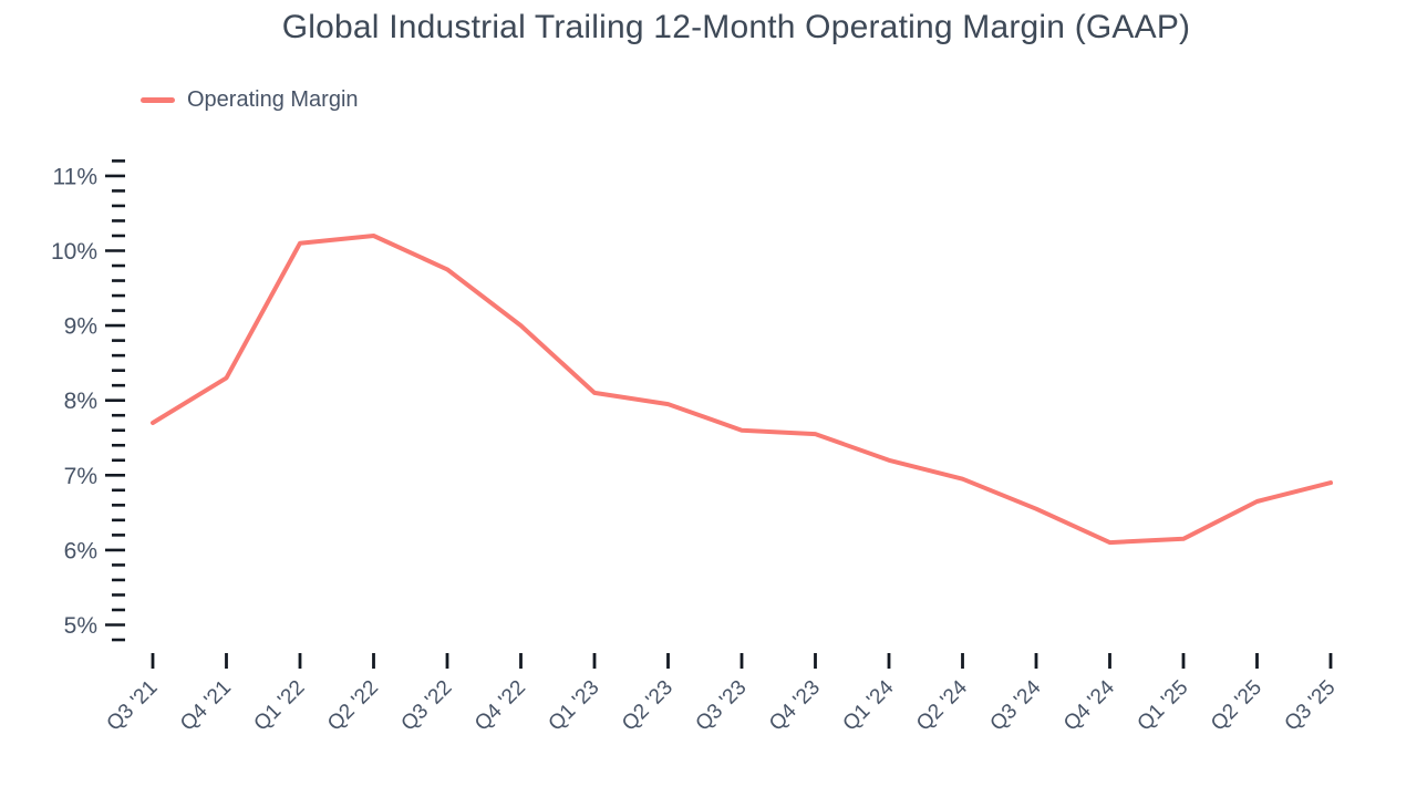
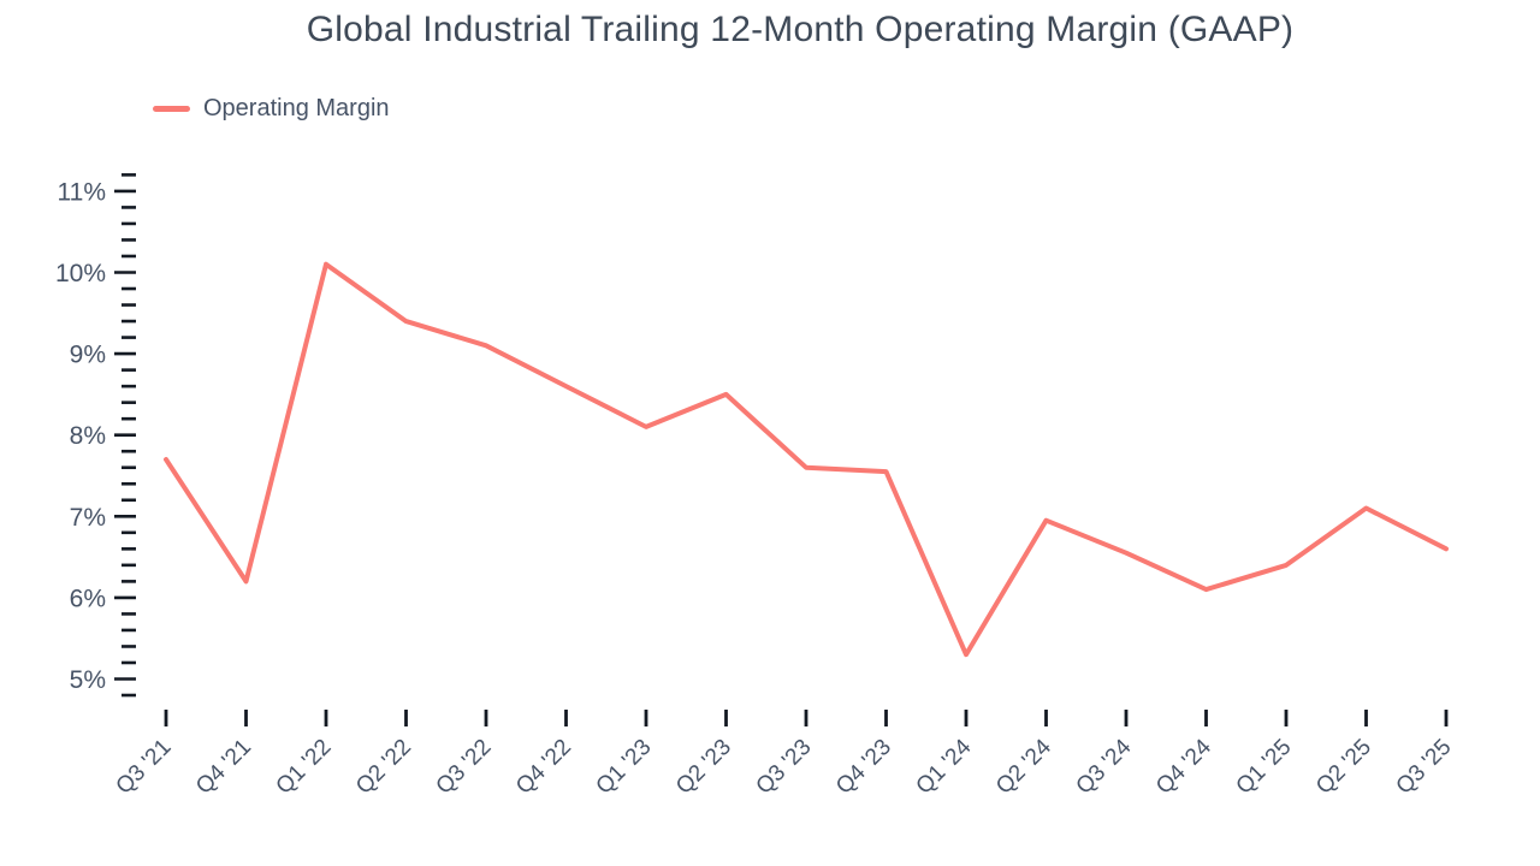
Q4 '21: 8.3% -> 6.2%
Q2 '22: 10.2% -> 9.4%
Q3 '22: 9.8% -> 9.1%
Q4 '22: 9.0% -> 8.6%
Q2 '23: 8.0% -> 8.5%
Q1 '24: 7.2% -> 5.3%
Q1 '25: 6.2% -> 6.4%
Q2 '25: 6.7% -> 7.1%
Q3 '25: 6.9% -> 6.6%
